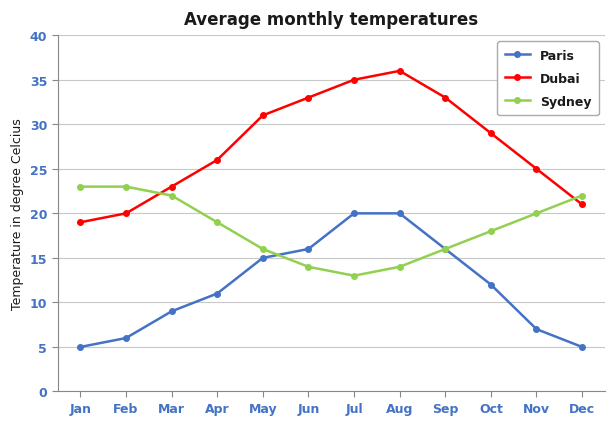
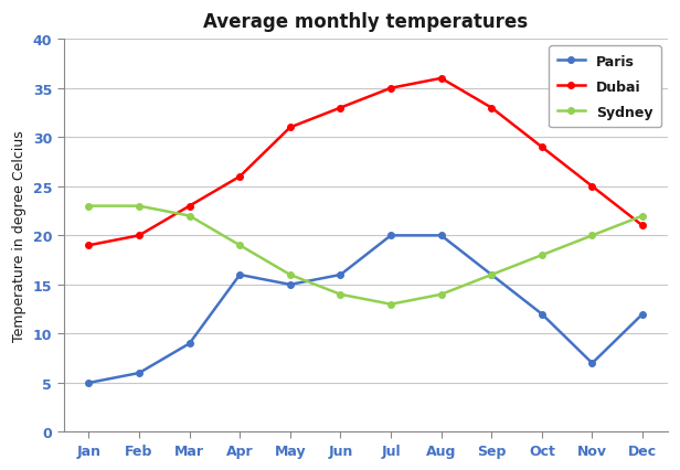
Paris/Apr: 11 -> 16
Paris/Dec: 5 -> 12
